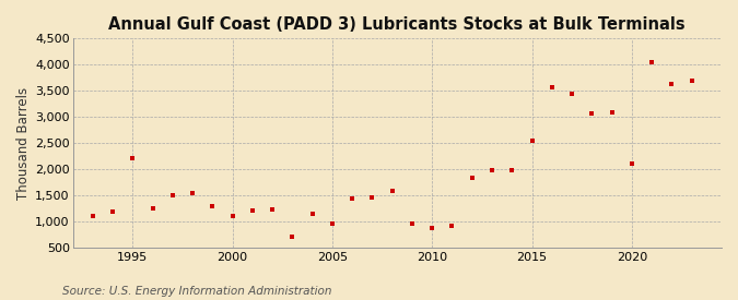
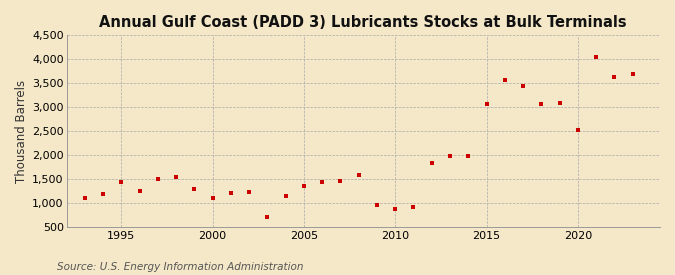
1995: 2,200 -> 1,430
2005: 950 -> 1,350
2015: 2,550 -> 3,060
2020: 2,100 -> 2,520
